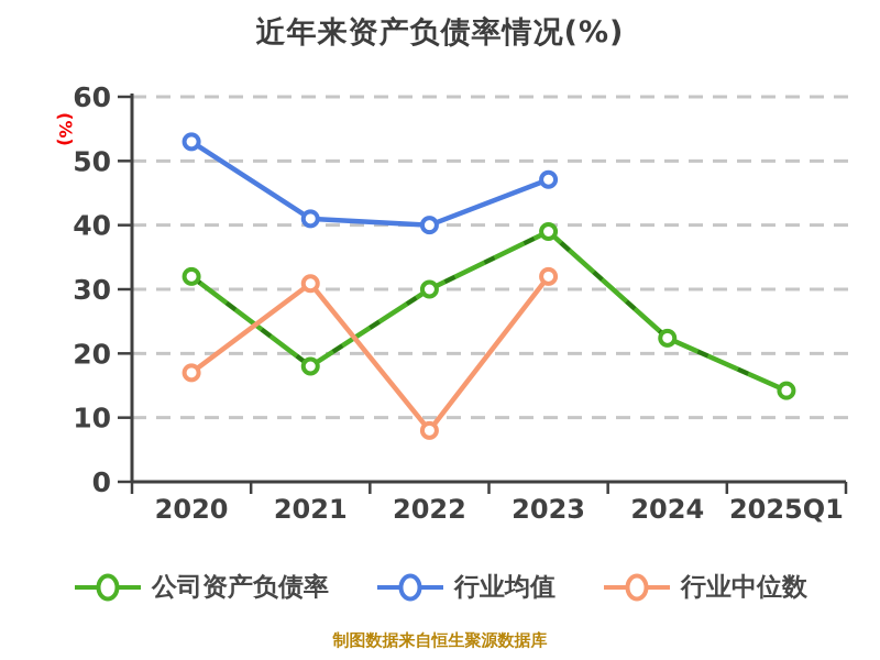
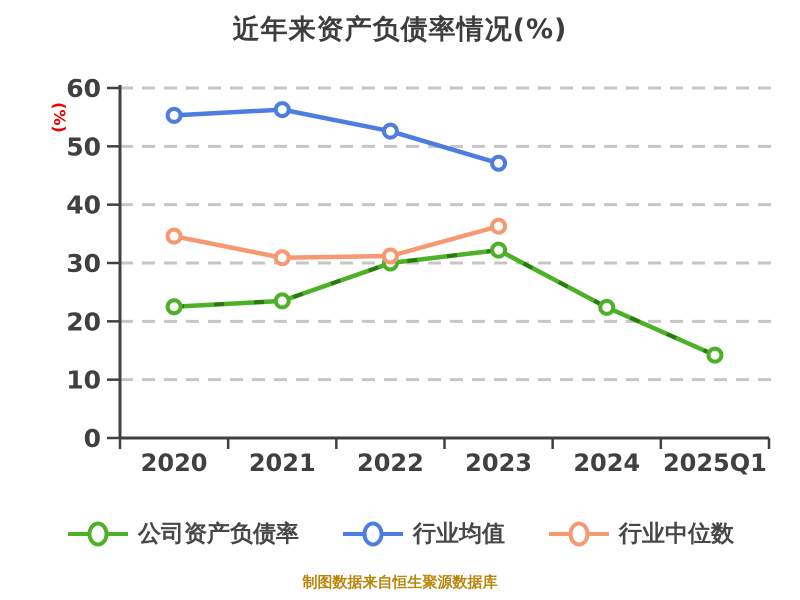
公司资产负债率/2020: 32 -> 22
行业均值/2020: 53 -> 55
行业中位数/2020: 17 -> 35
公司资产负债率/2021: 18 -> 24
行业均值/2021: 41 -> 56
行业均值/2022: 40 -> 53
行业中位数/2022: 8 -> 31
公司资产负债率/2023: 39 -> 32
行业中位数/2023: 32 -> 36
